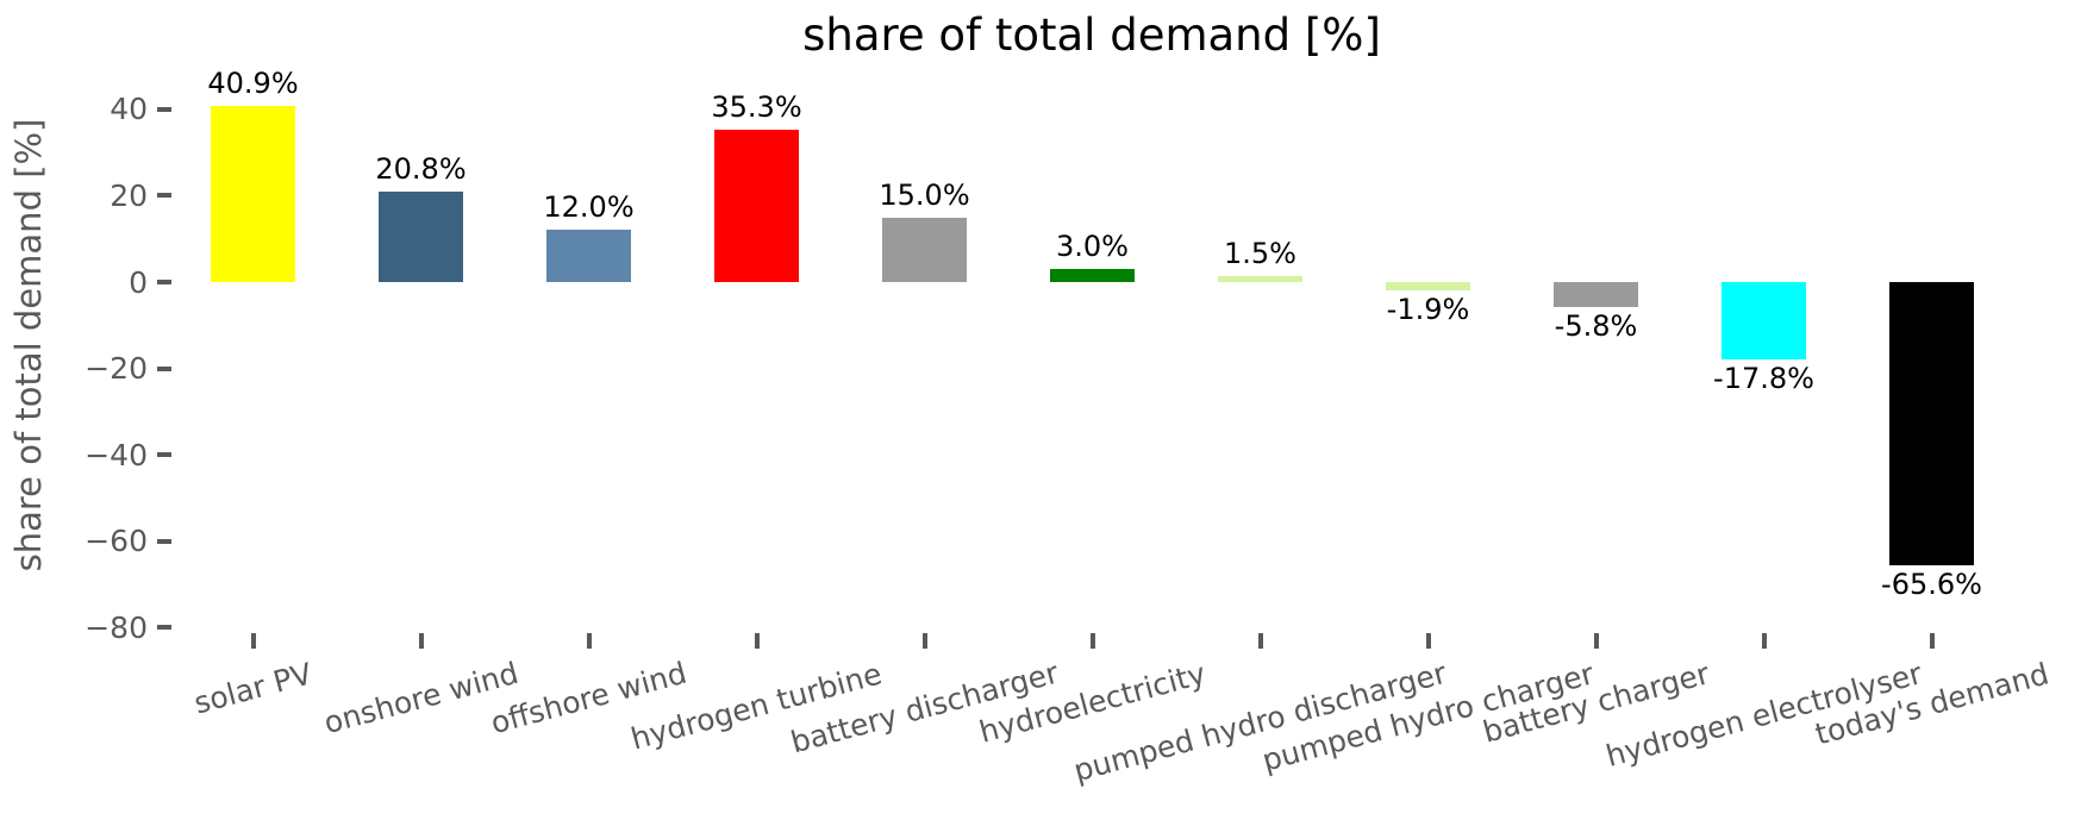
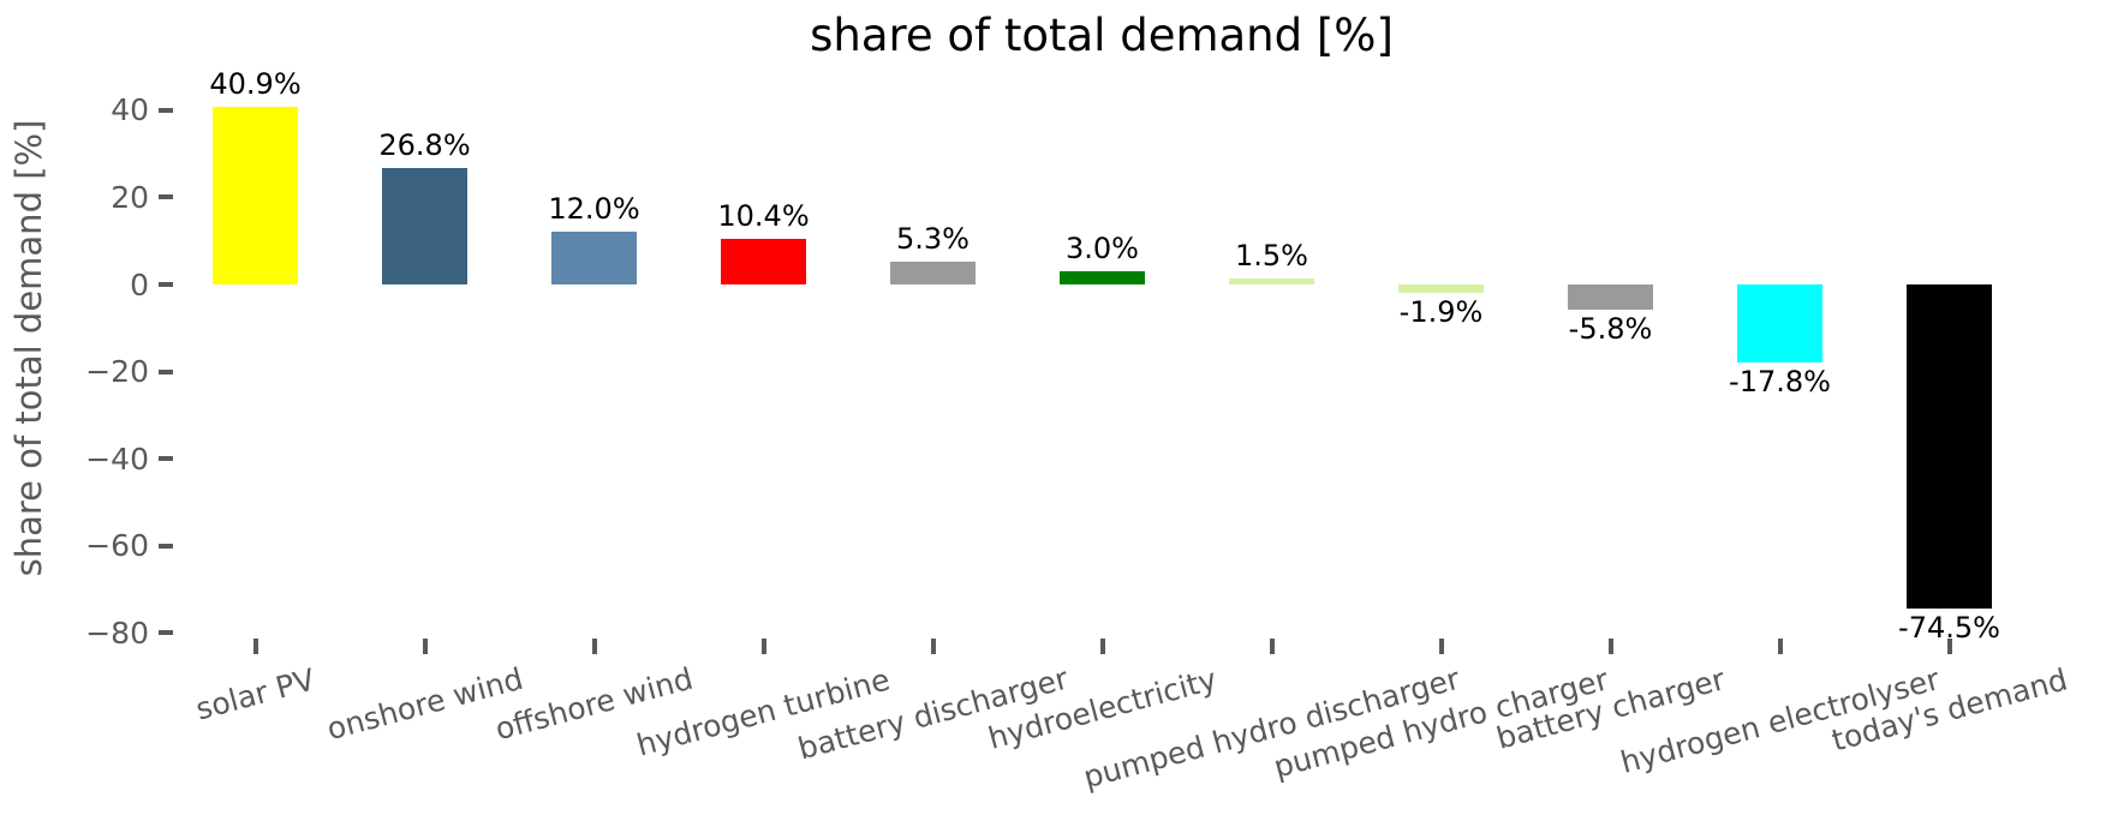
onshore wind: 20.8% -> 26.8%
hydrogen turbine: 35.3% -> 10.4%
battery discharger: 15.0% -> 5.3%
today's demand: -65.6% -> -74.5%
